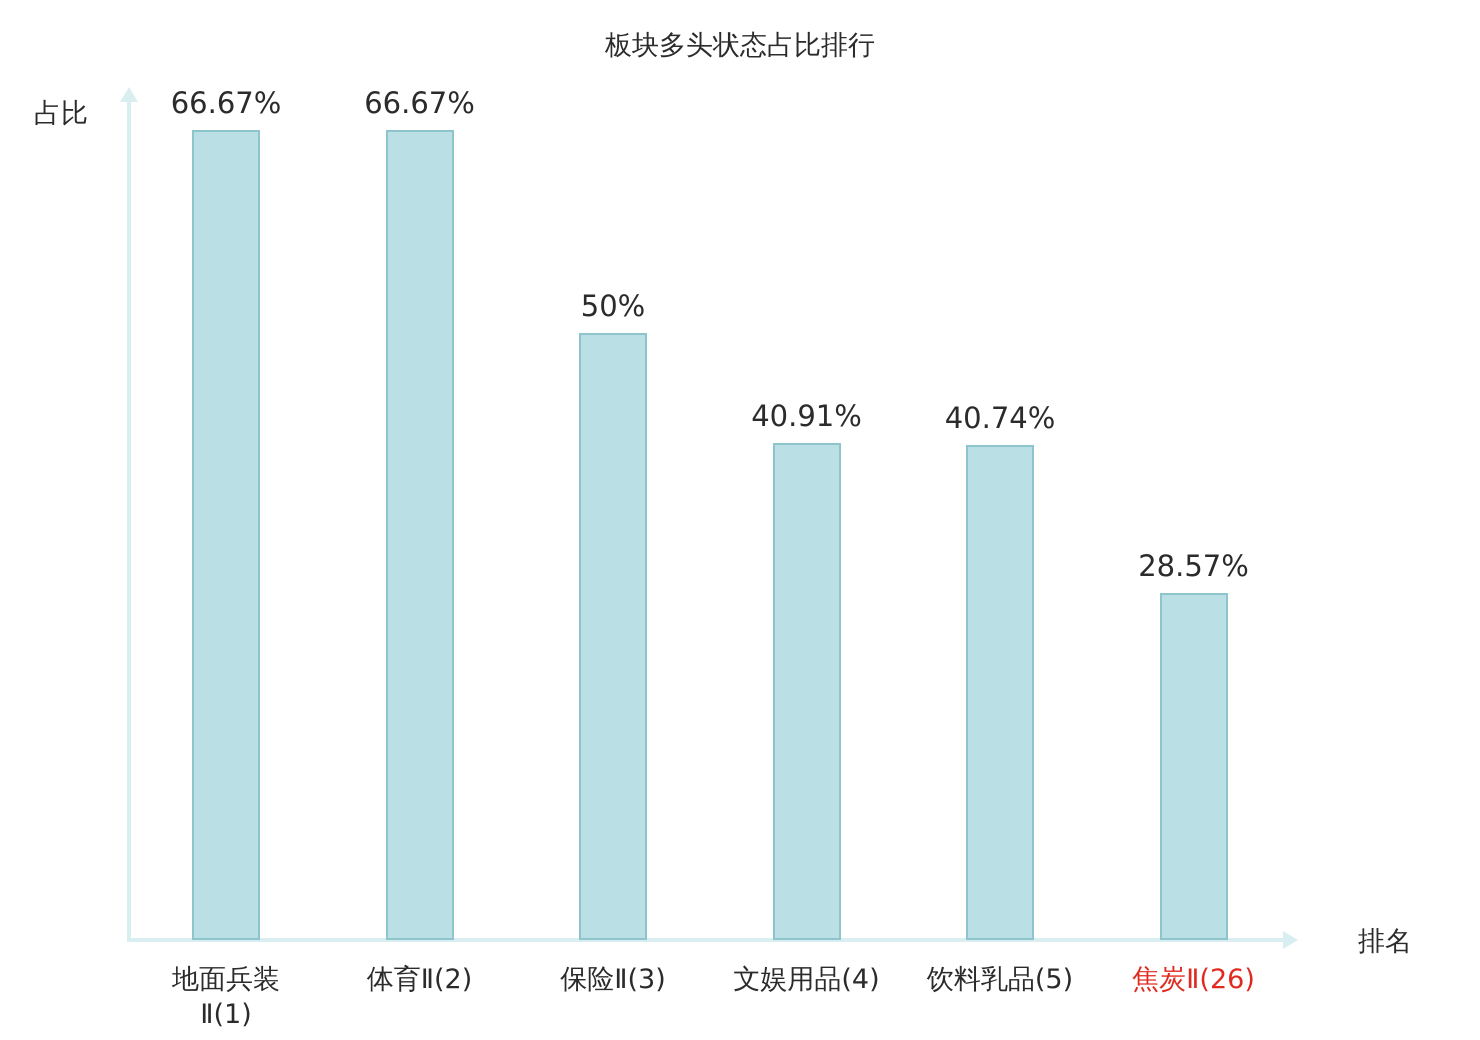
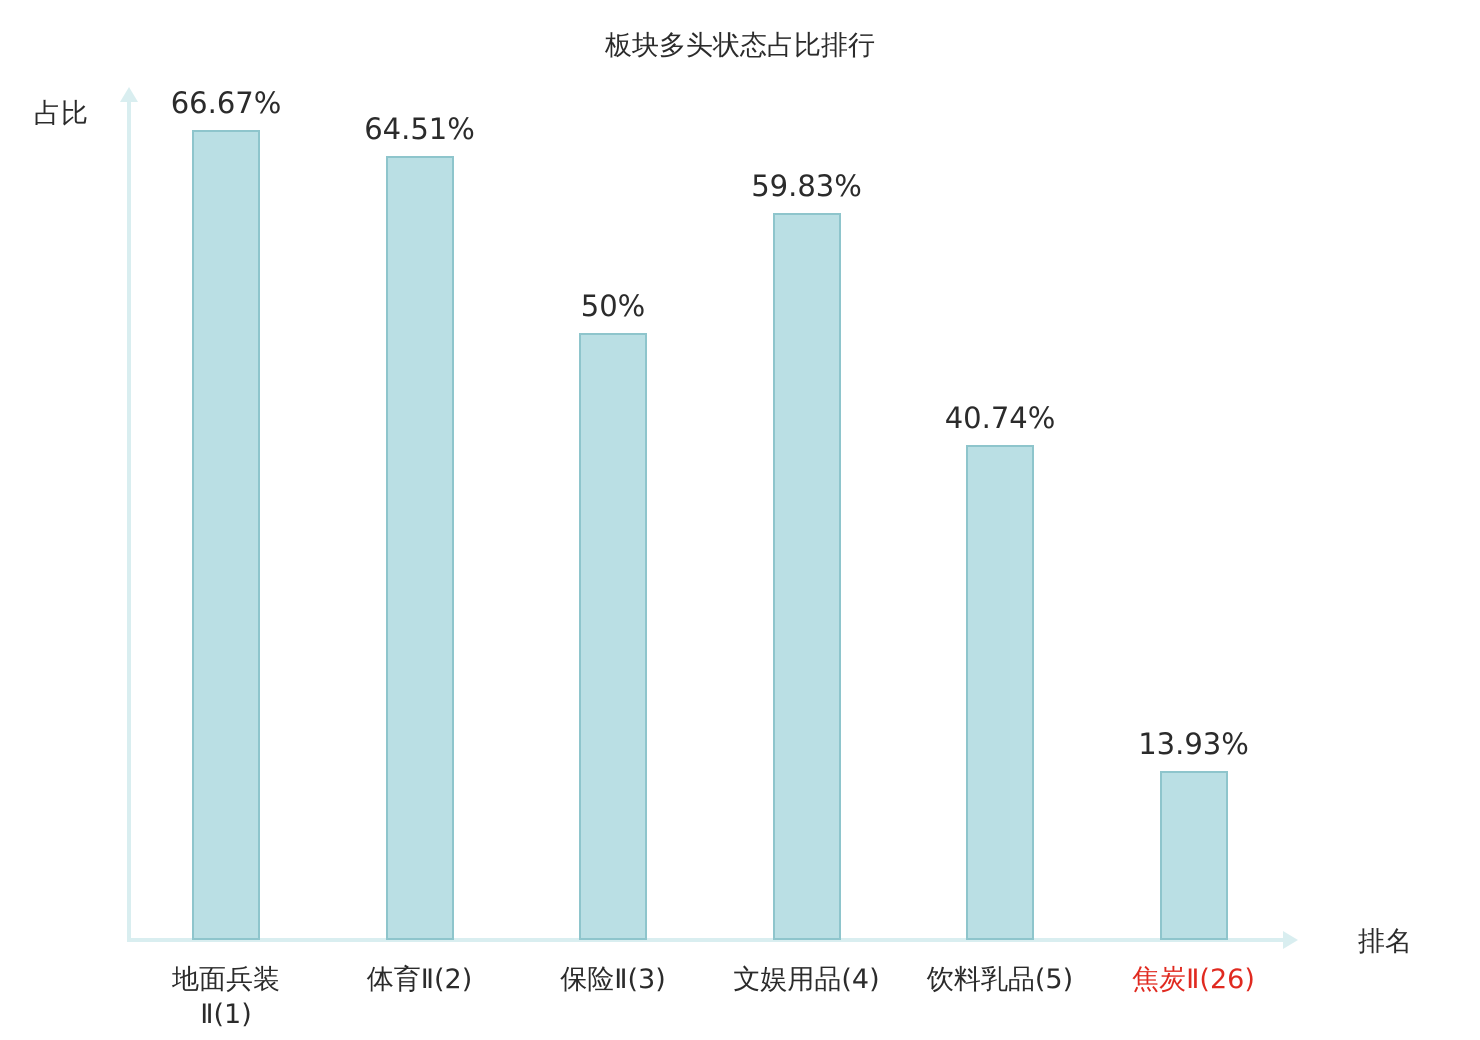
体育Ⅱ(2): 66.67% -> 64.51%
文娱用品(4): 40.91% -> 59.83%
焦炭Ⅱ(26): 28.57% -> 13.93%
